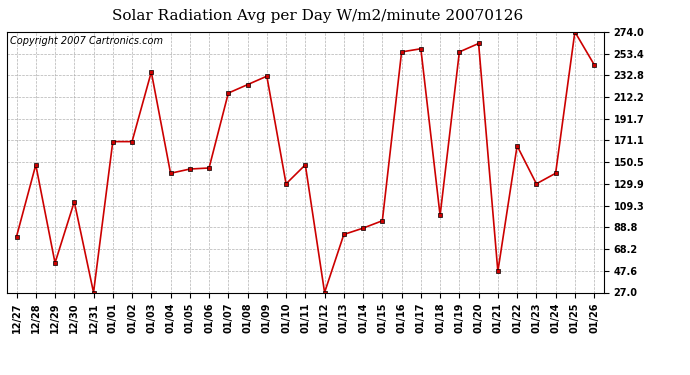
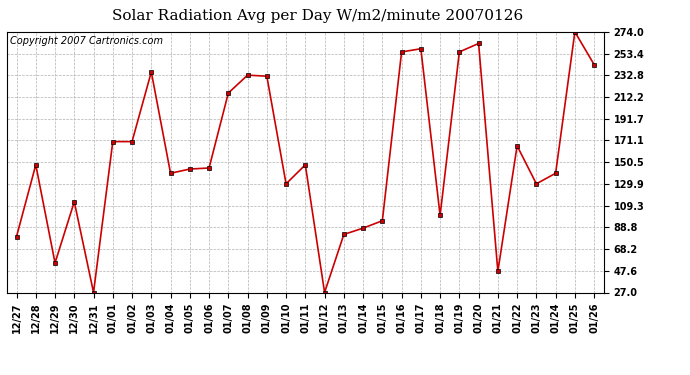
01/08: 224 -> 233
